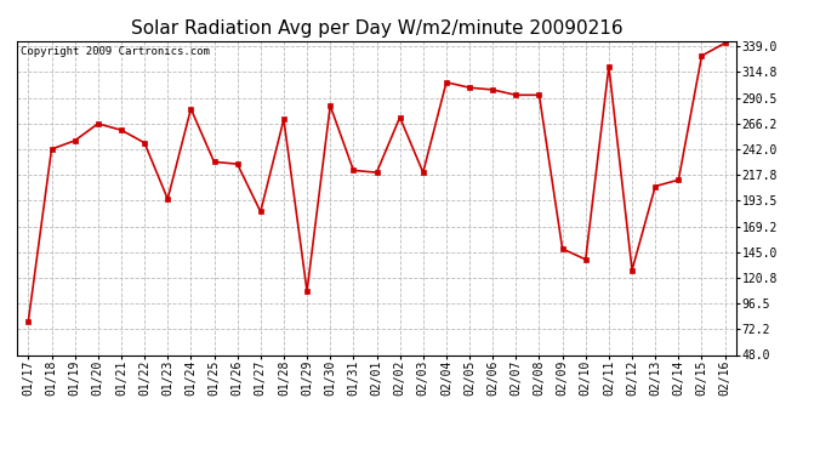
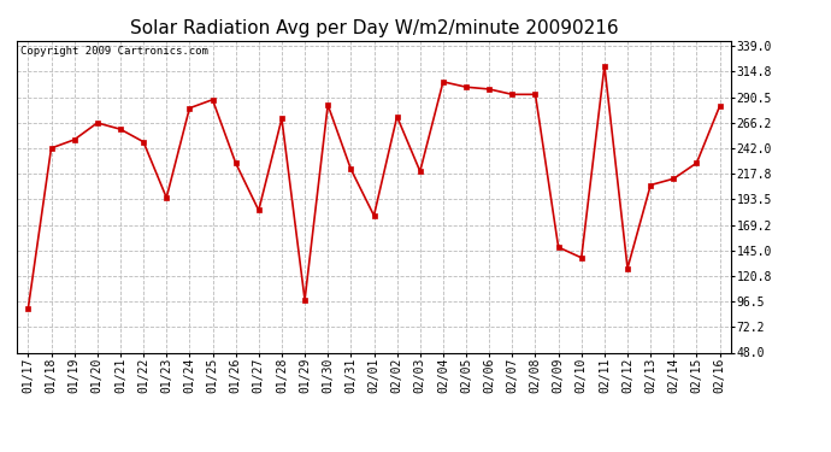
01/17: 80 -> 90
01/25: 230 -> 288
01/29: 108 -> 98
02/01: 220 -> 178
02/15: 330 -> 228
02/16: 342 -> 282
